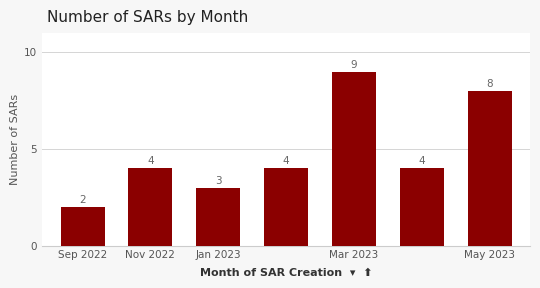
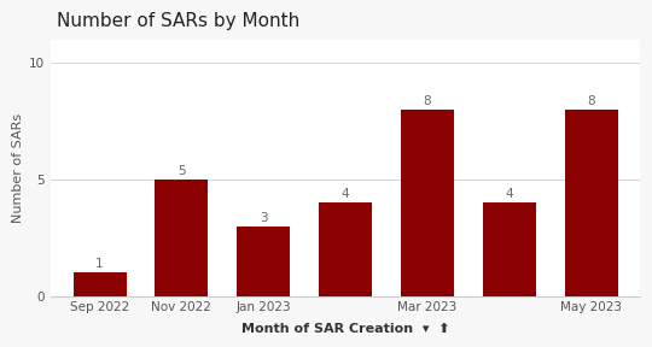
Sep 2022: 2 -> 1
Nov 2022: 4 -> 5
Mar 2023: 9 -> 8
